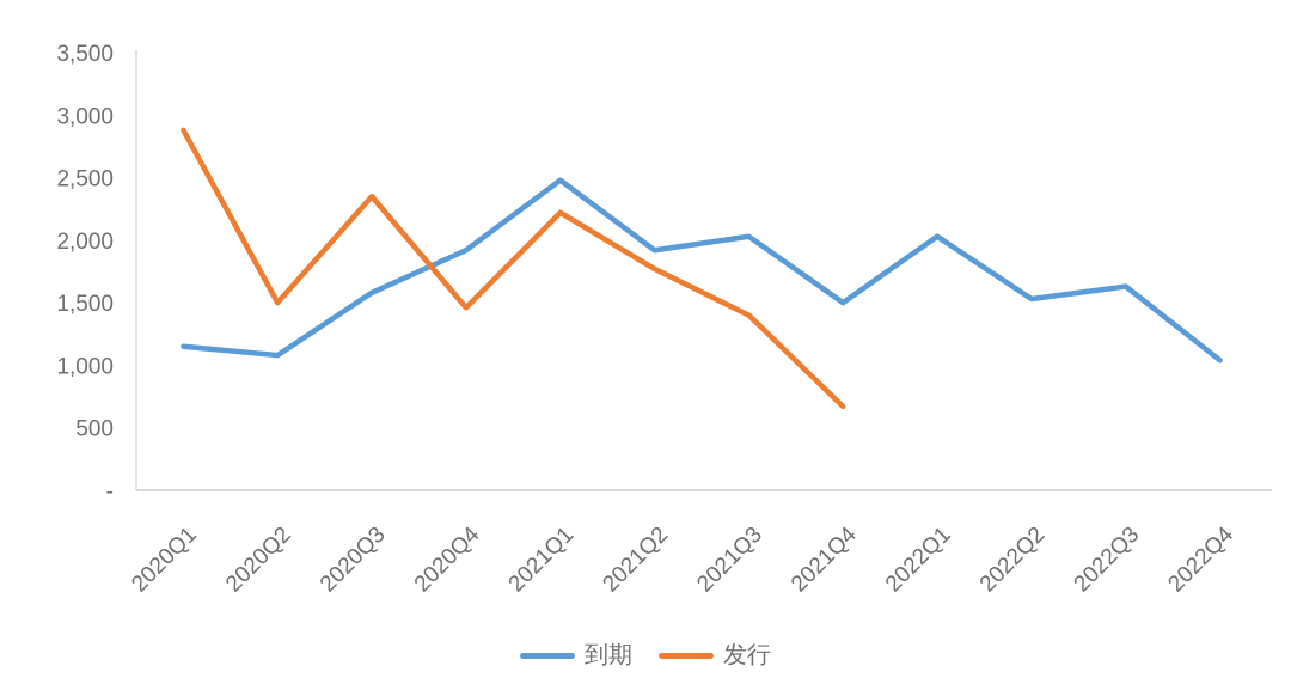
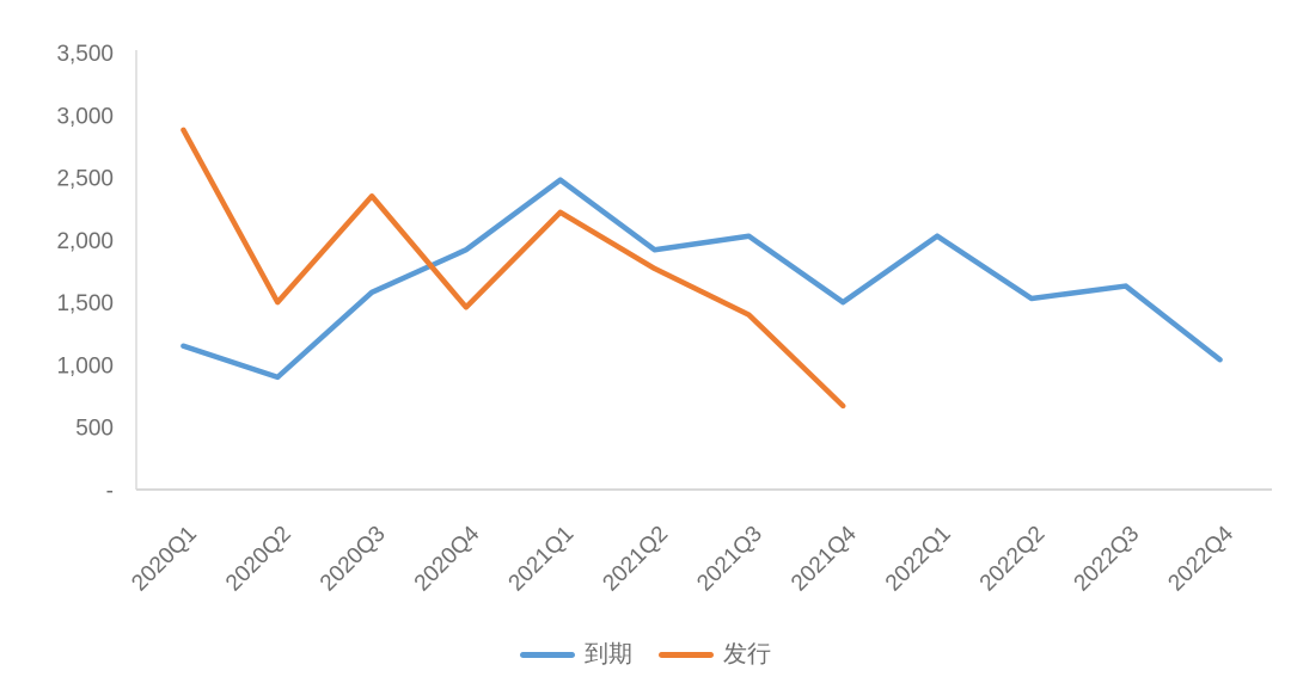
到期/2020Q2: 1080 -> 900
